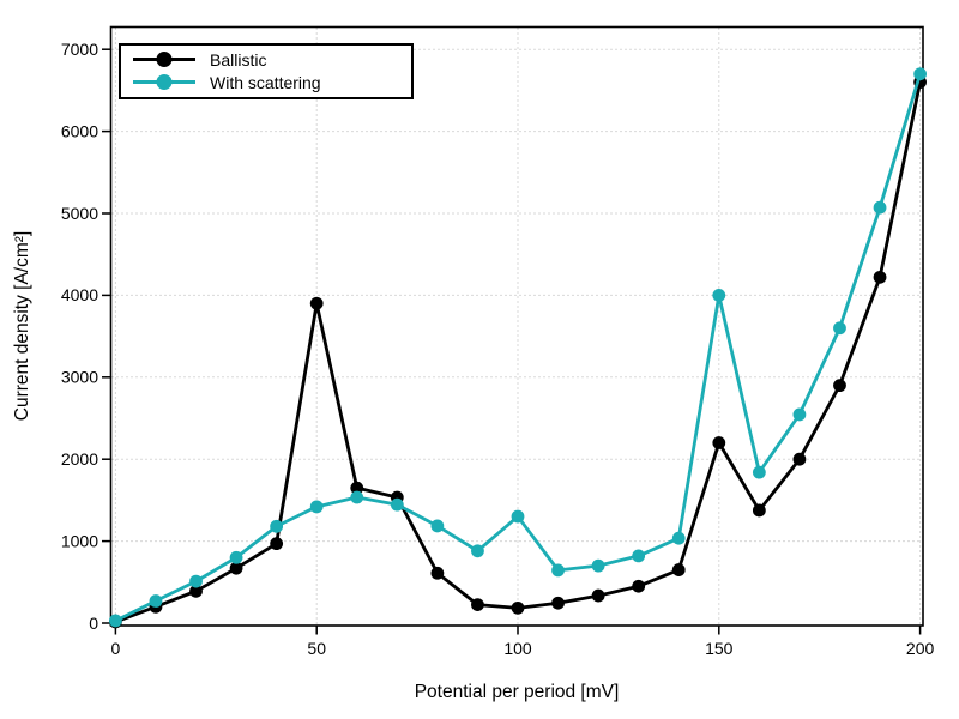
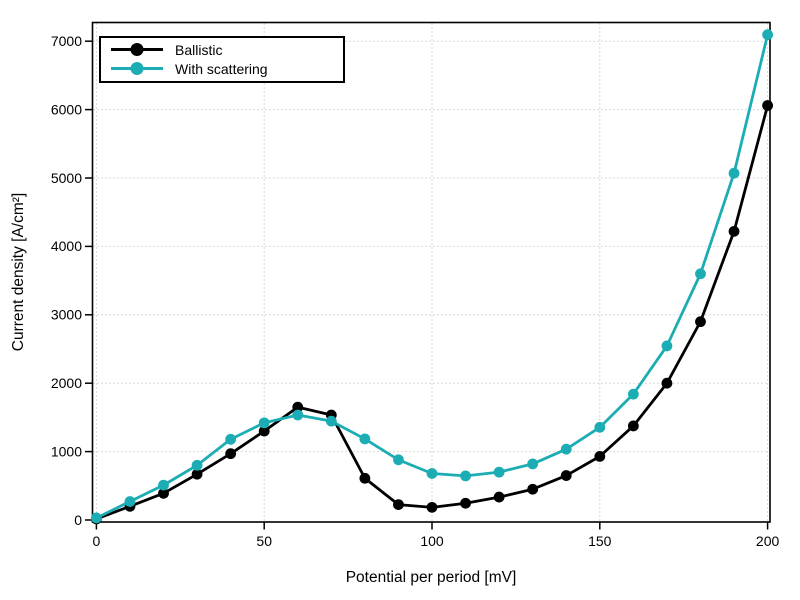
Ballistic/50: 3900 -> 1300
With scattering/100: 1300 -> 700
Ballistic/150: 2200 -> 900
With scattering/150: 4000 -> 1400
Ballistic/200: 6600 -> 6100
With scattering/200: 6700 -> 7100
